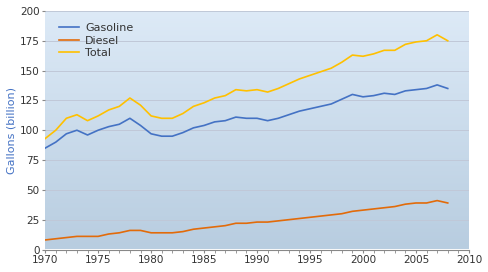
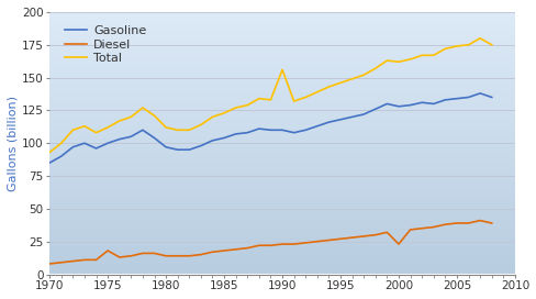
Diesel/1975: 11 -> 18
Total/1990: 134 -> 156
Diesel/2000: 33 -> 23
